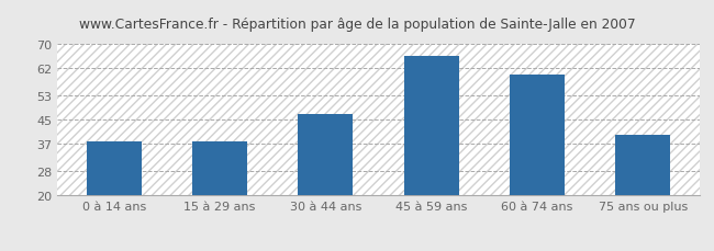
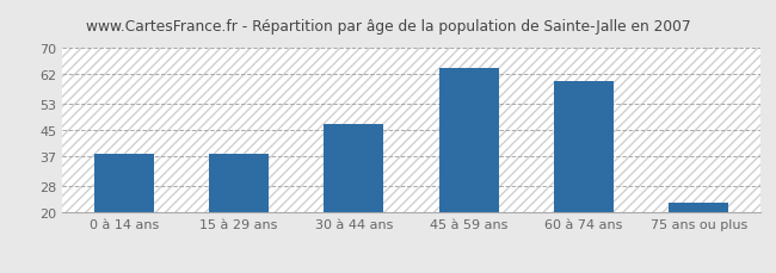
45 à 59 ans: 66 -> 64
75 ans ou plus: 40 -> 23
